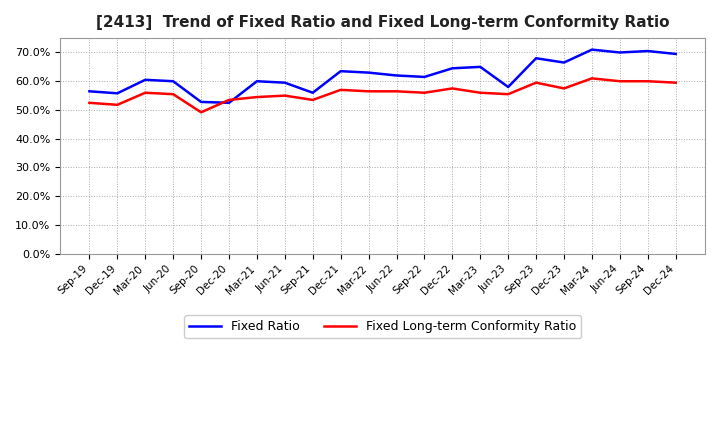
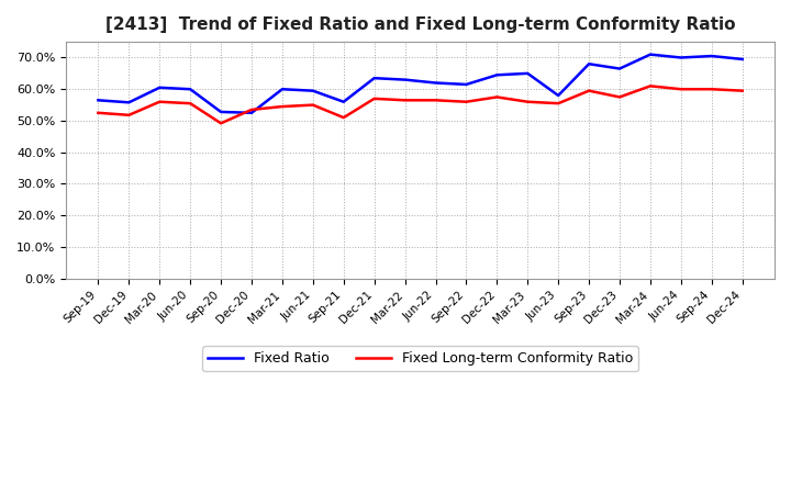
Fixed Long-term Conformity Ratio/Sep-21: 53.5% -> 51.0%
